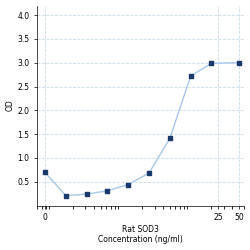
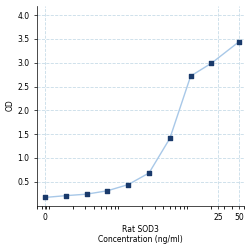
0: 0.70 -> 0.17
50: 3.00 -> 3.44
